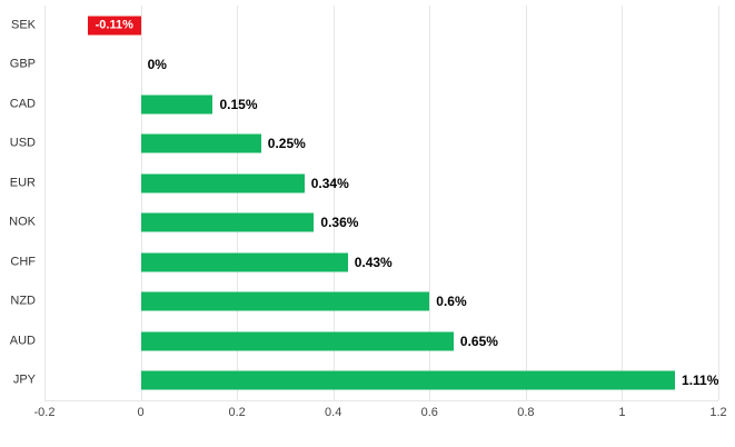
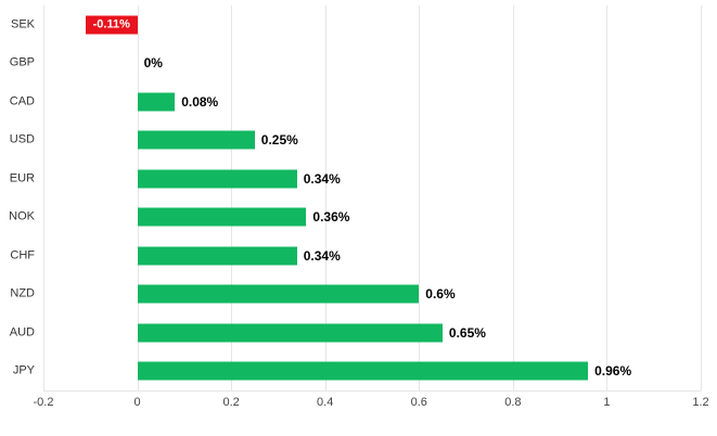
CAD: 0.15% -> 0.08%
CHF: 0.43% -> 0.34%
JPY: 1.11% -> 0.96%
